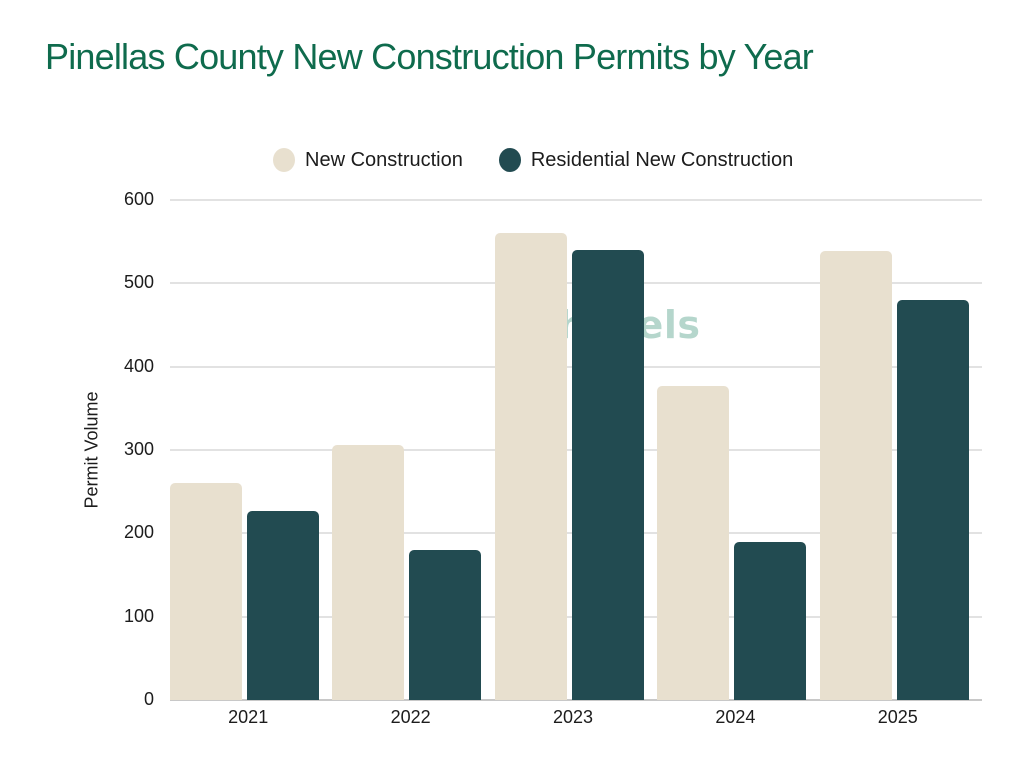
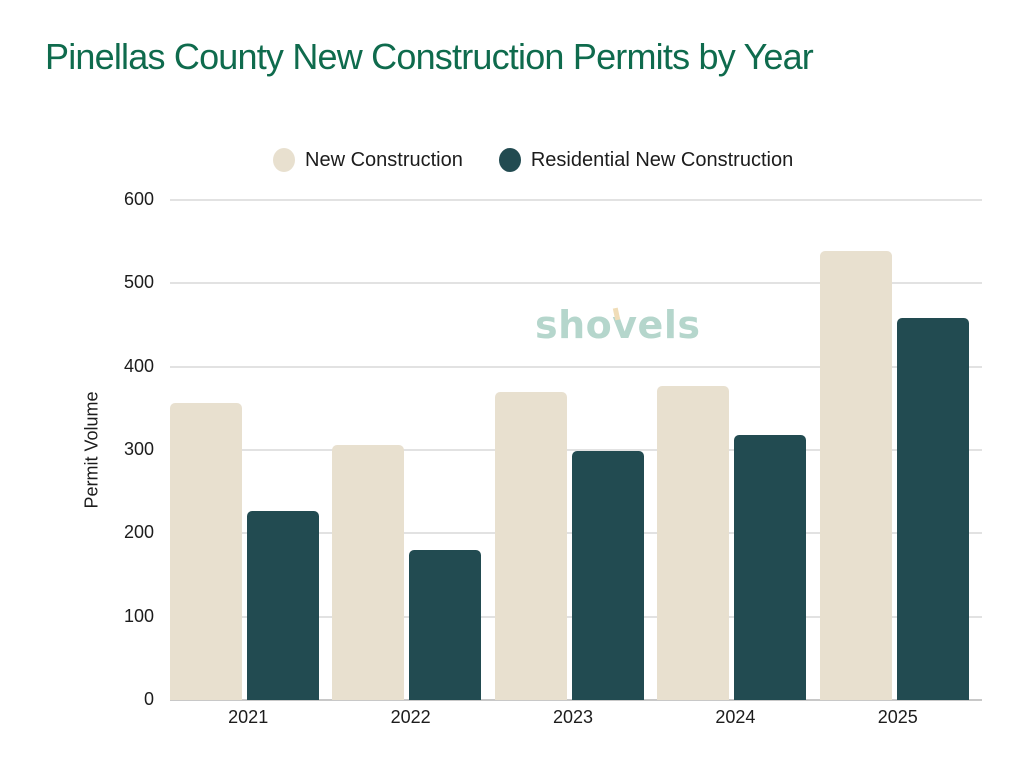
New Construction/2021: 260 -> 360
New Construction/2023: 560 -> 370
Residential New Construction/2023: 540 -> 300
Residential New Construction/2024: 190 -> 320
Residential New Construction/2025: 480 -> 460
